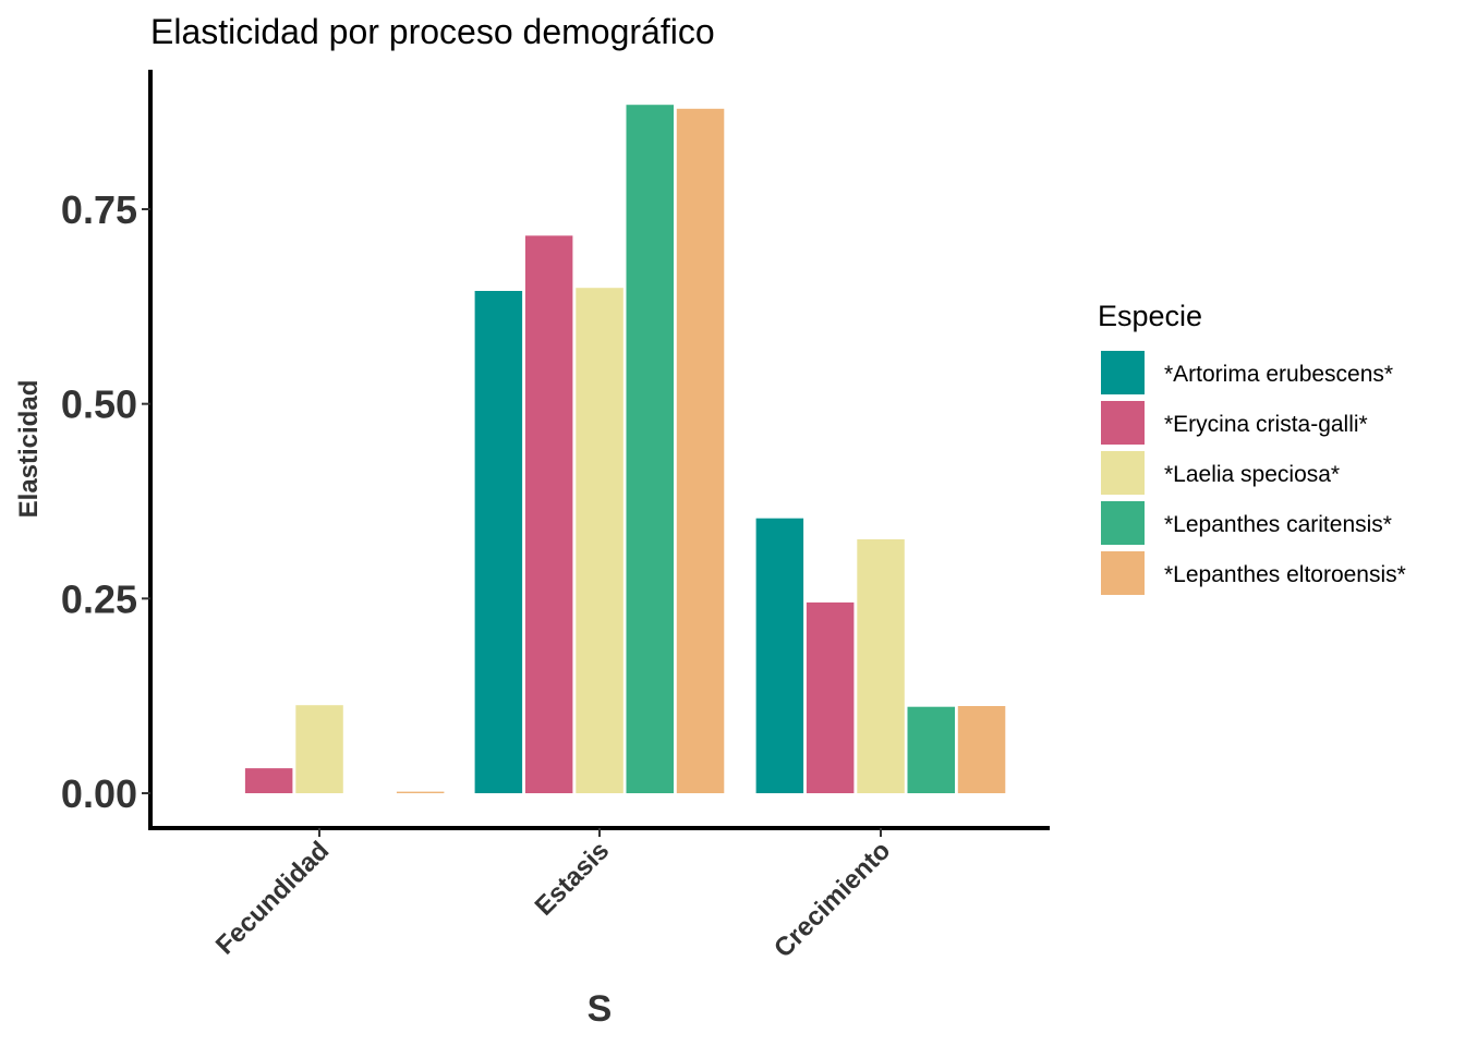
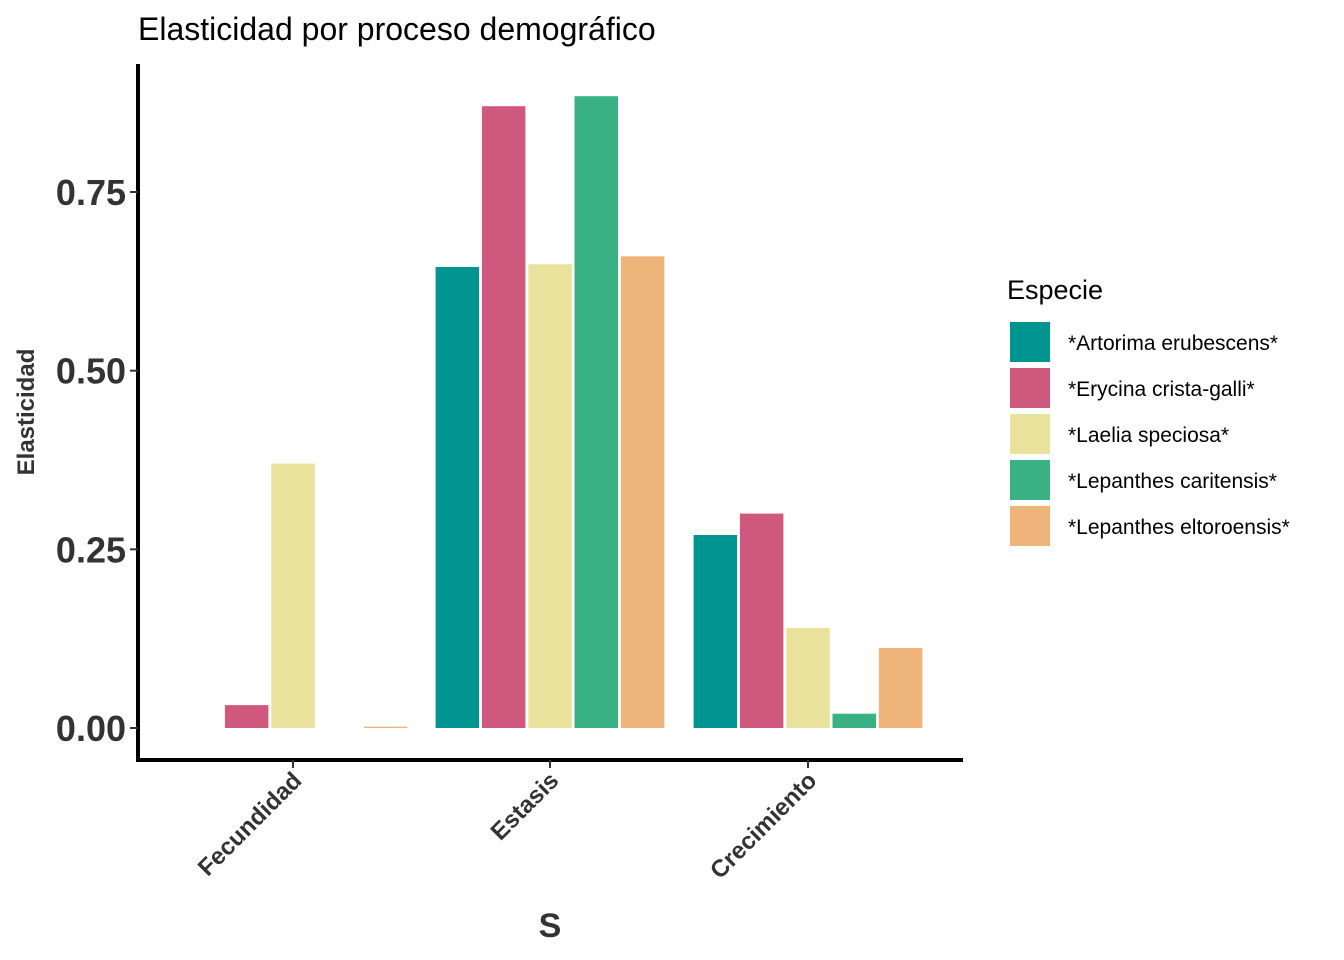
*Laelia speciosa*/Fecundidad: 0.11 -> 0.37
*Erycina crista-galli*/Estasis: 0.72 -> 0.87
*Lepanthes eltoroensis*/Estasis: 0.88 -> 0.66
*Artorima erubescens*/Crecimiento: 0.35 -> 0.27
*Erycina crista-galli*/Crecimiento: 0.24 -> 0.30
*Laelia speciosa*/Crecimiento: 0.33 -> 0.14
*Lepanthes caritensis*/Crecimiento: 0.11 -> 0.02
